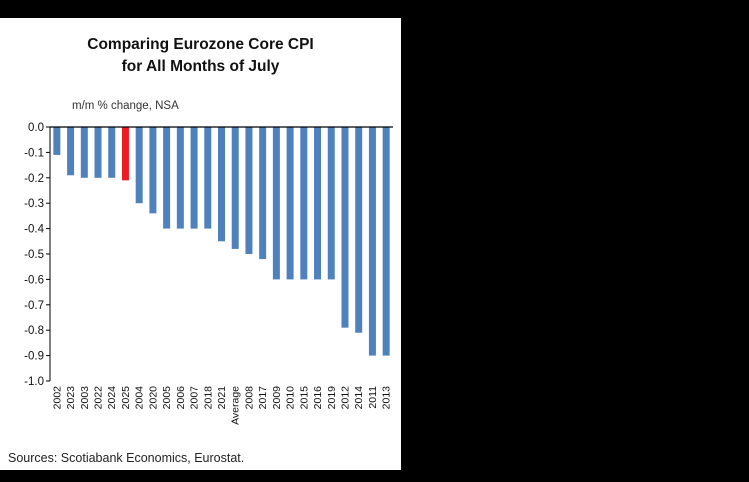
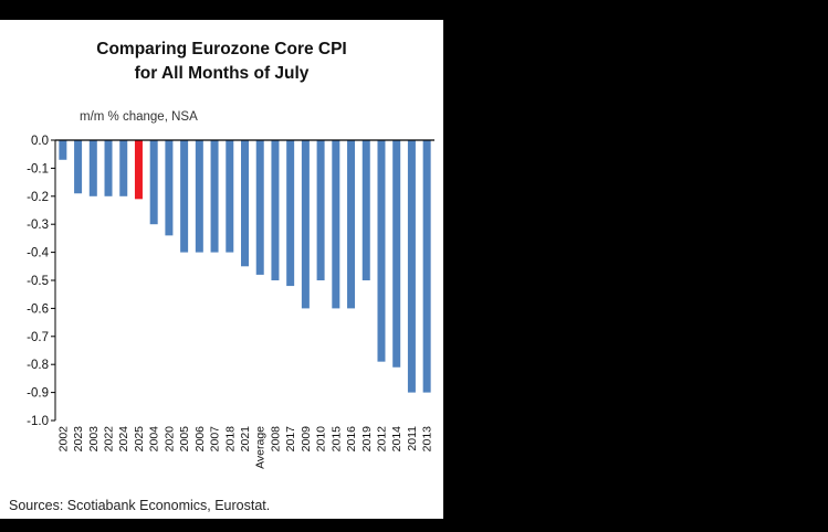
2002: -0.11 -> -0.07
2010: -0.60 -> -0.50
2019: -0.60 -> -0.50
